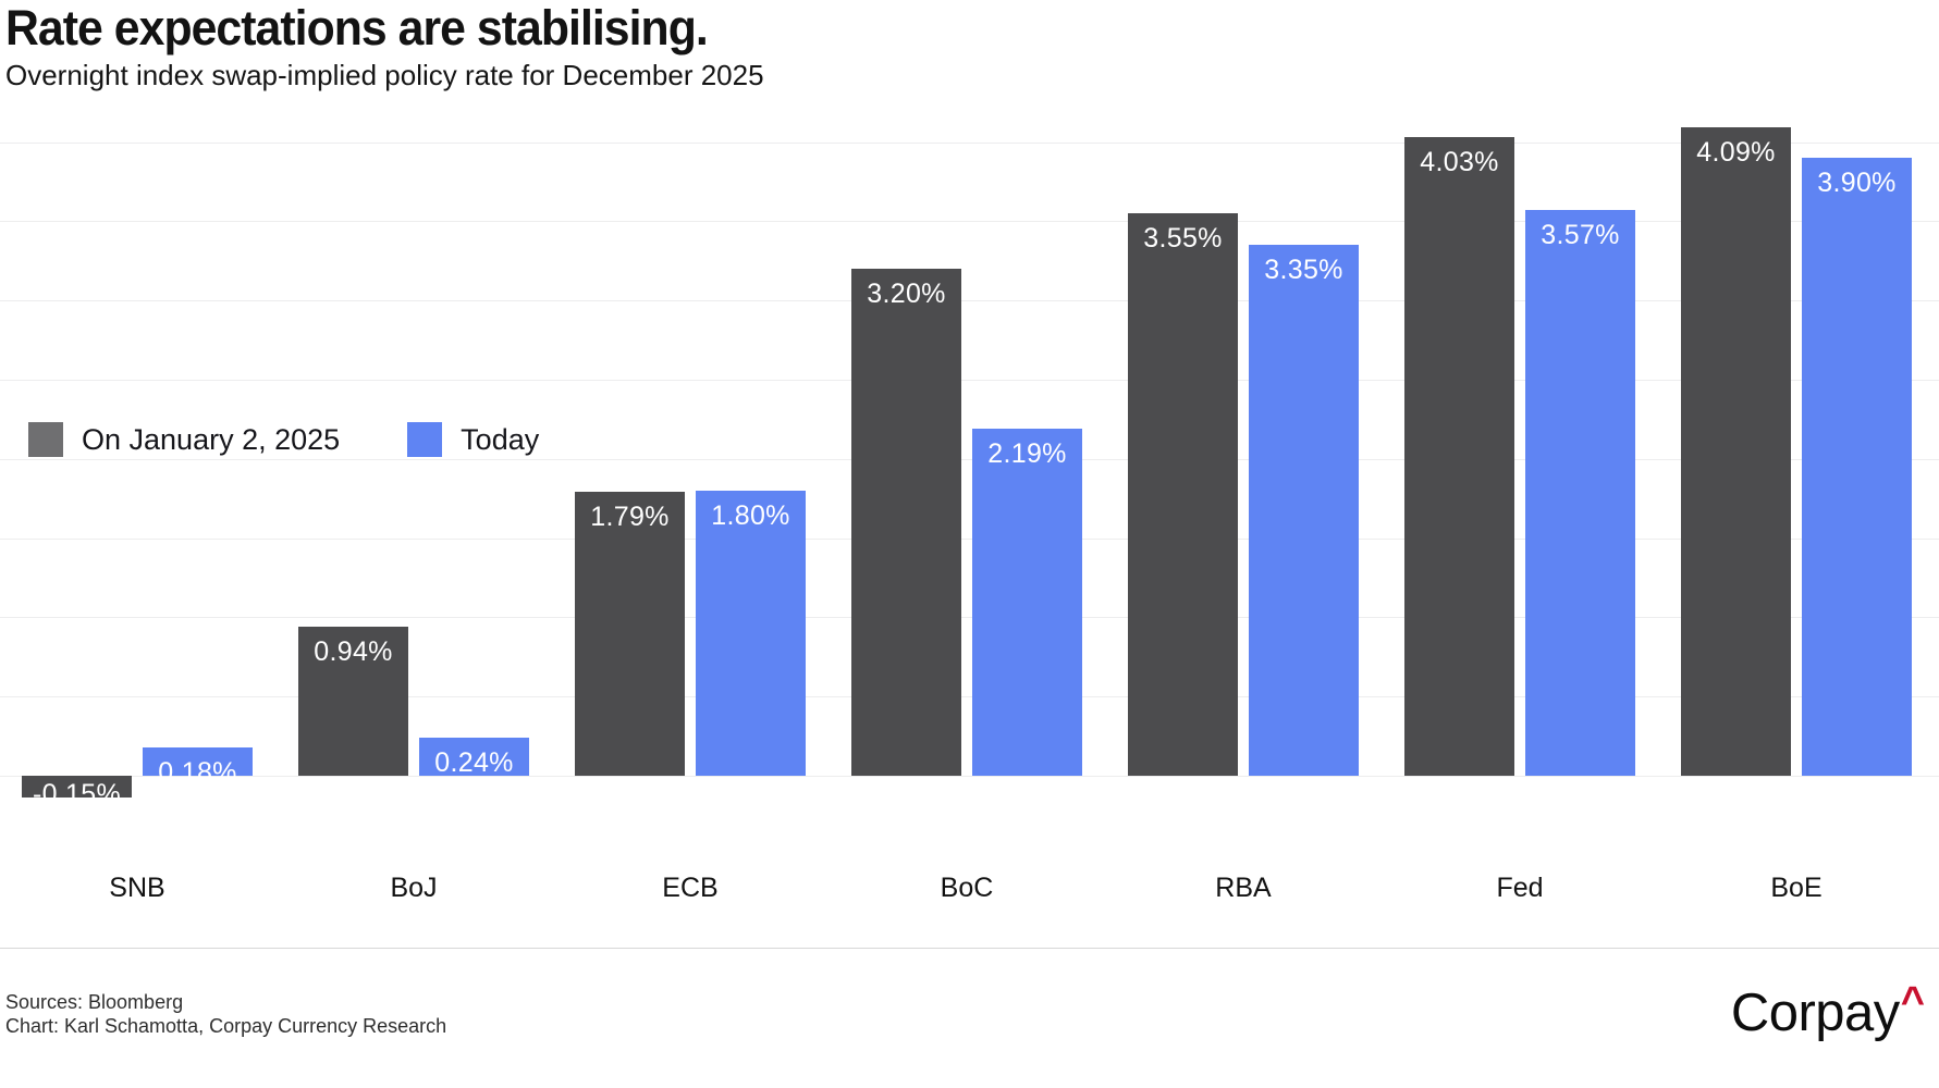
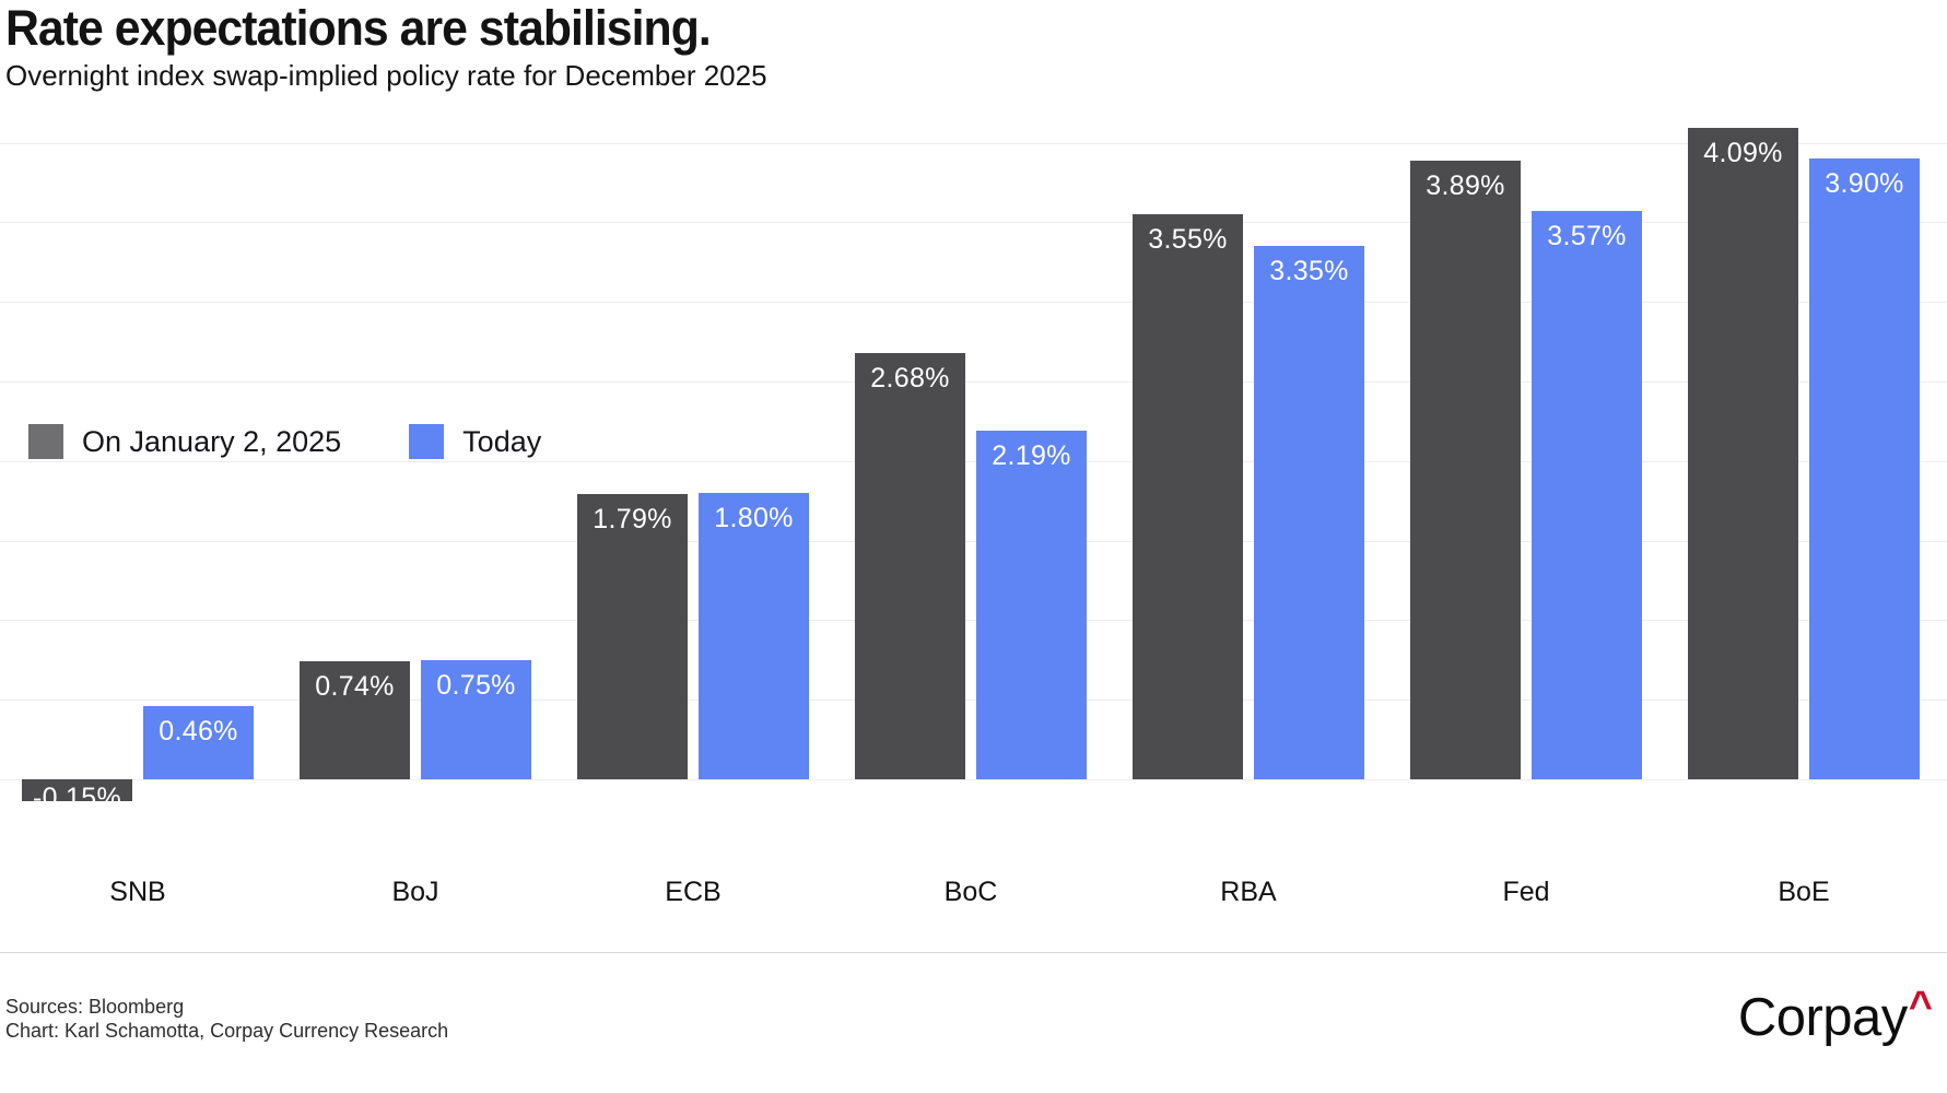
Today/SNB: 0.18% -> 0.46%
On January 2, 2025/BoJ: 0.94% -> 0.74%
Today/BoJ: 0.24% -> 0.75%
On January 2, 2025/BoC: 3.20% -> 2.68%
On January 2, 2025/Fed: 4.03% -> 3.89%
